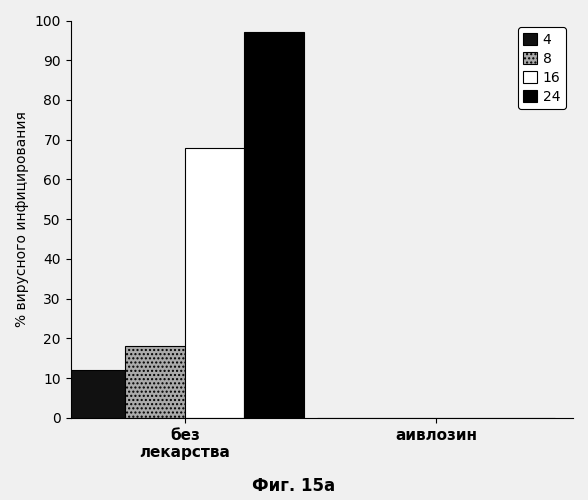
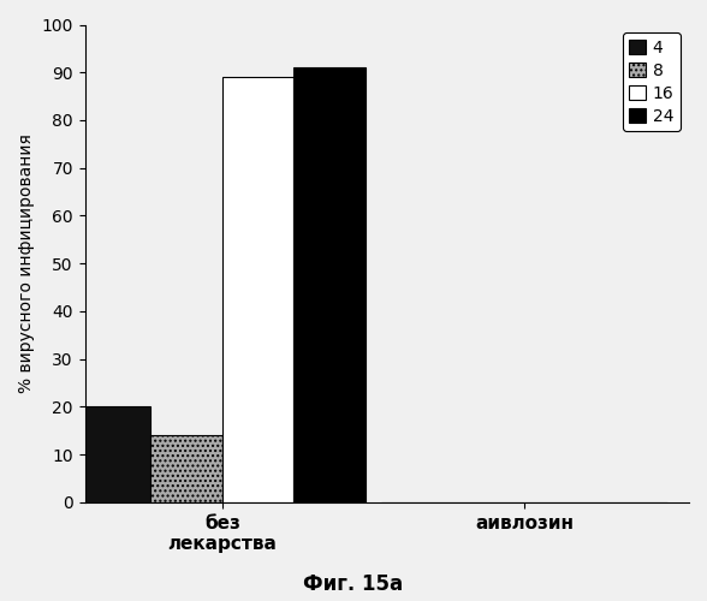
4/без лекарства: 12 -> 20
8/без лекарства: 18 -> 14
16/без лекарства: 68 -> 89
24/без лекарства: 97 -> 91
